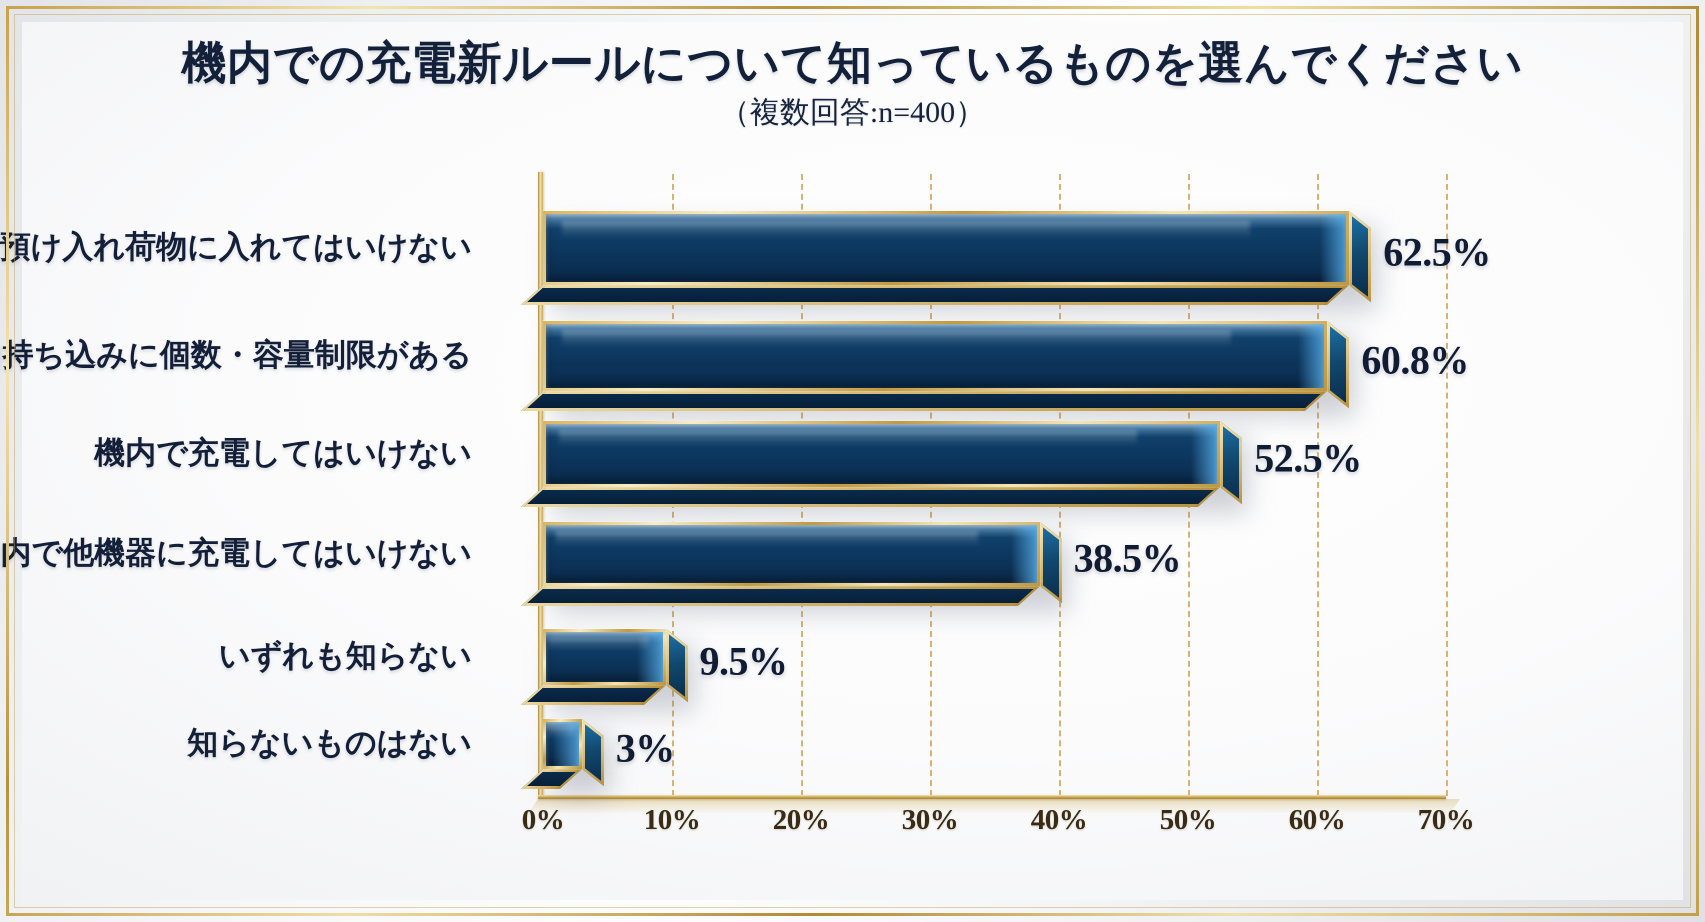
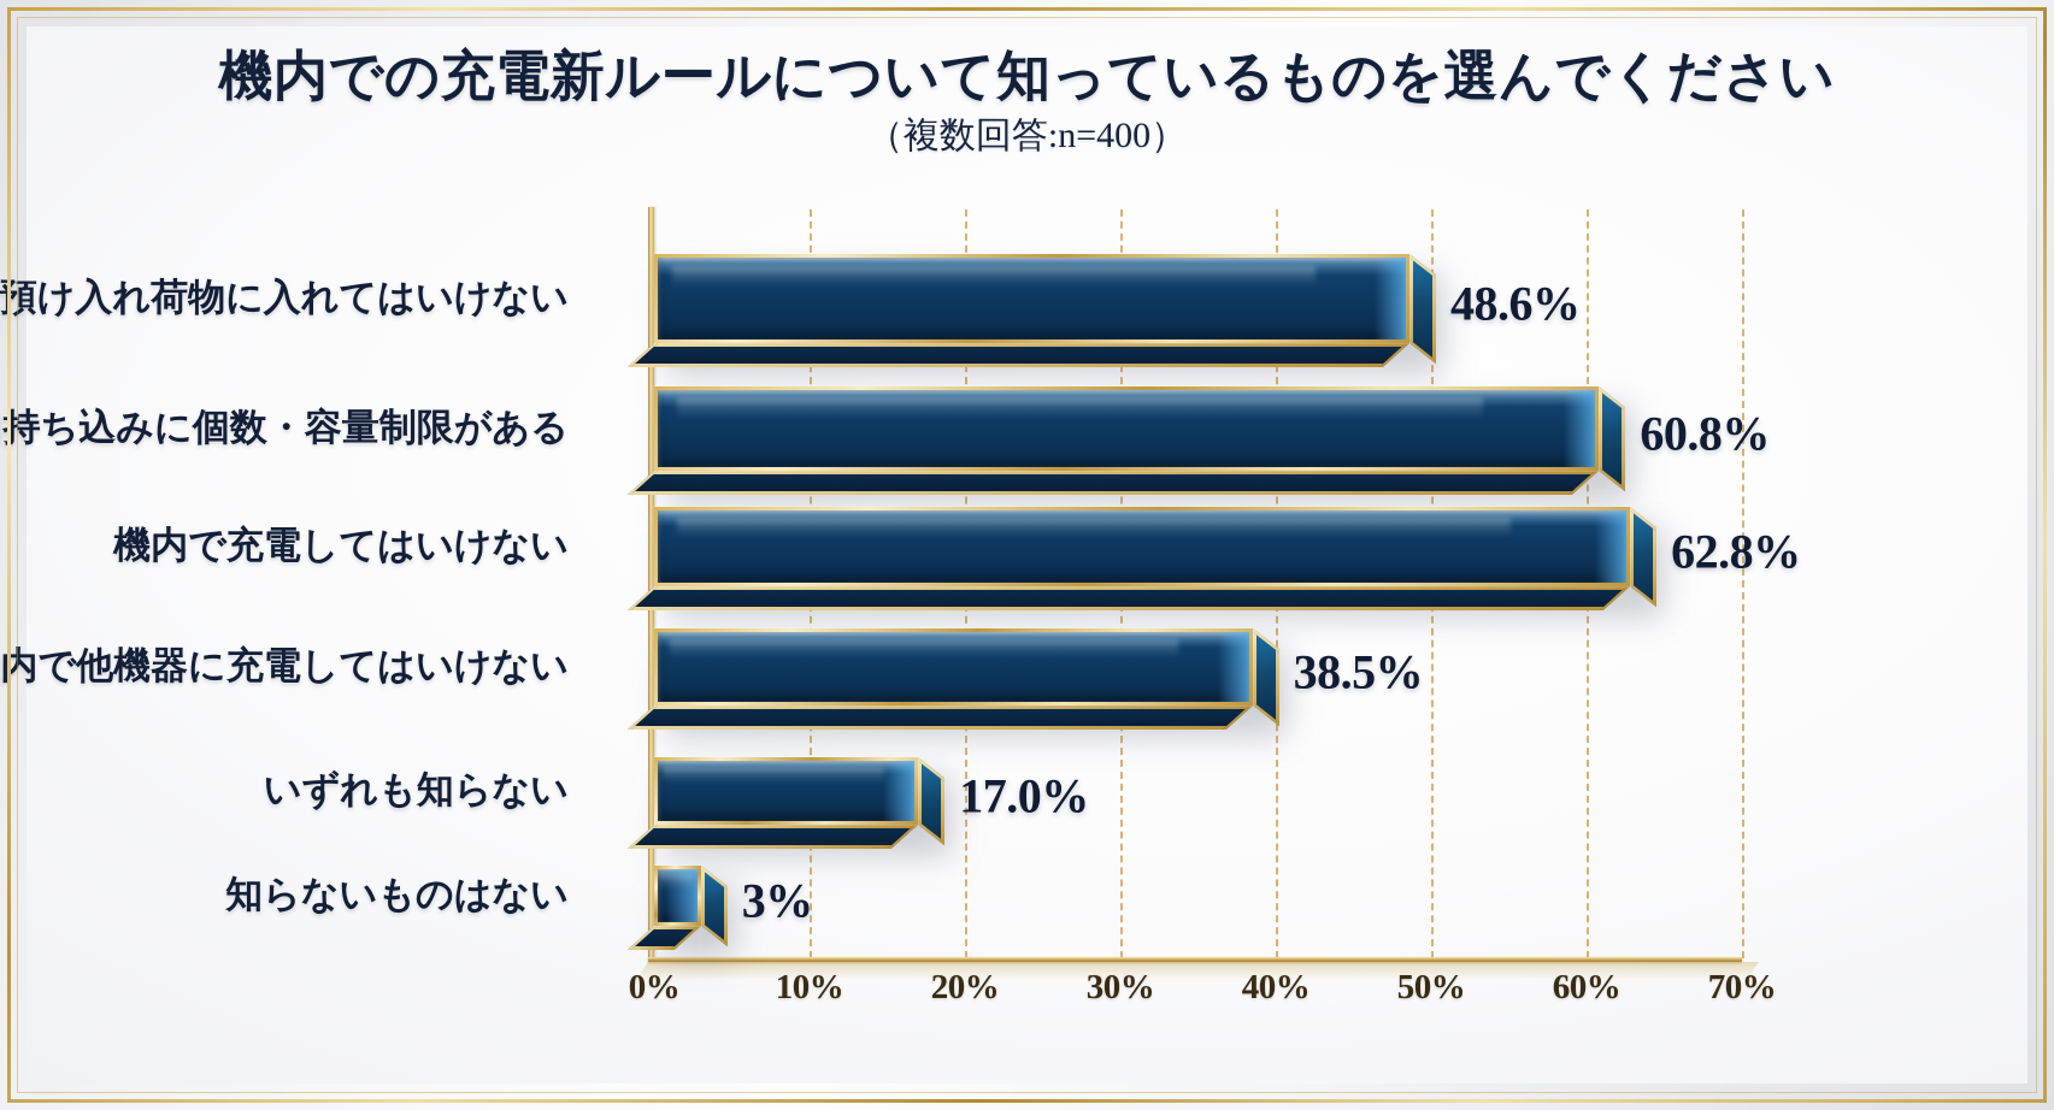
預け入れ荷物に入れてはいけない: 62.5% -> 48.6%
機内で充電してはいけない: 52.5% -> 62.8%
いずれも知らない: 9.5% -> 17.0%
